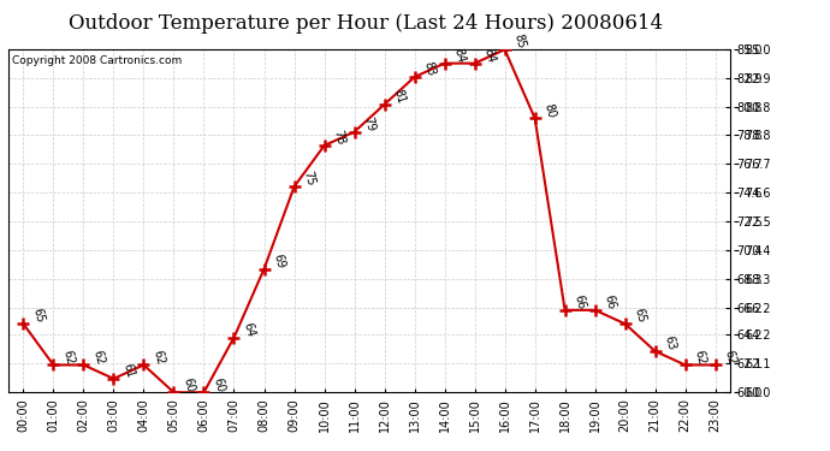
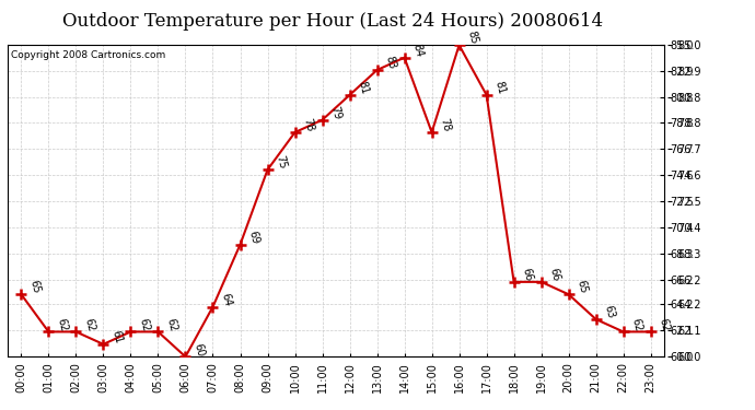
05:00: 60 -> 62
15:00: 84 -> 78
17:00: 80 -> 81
